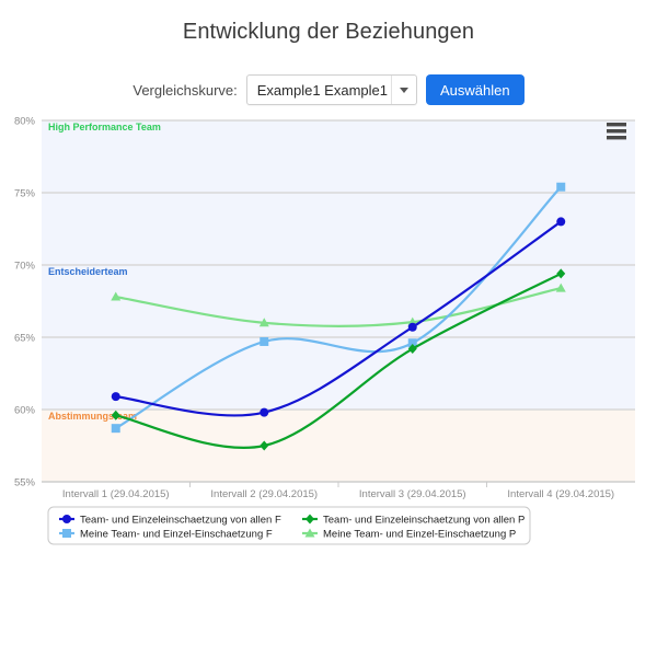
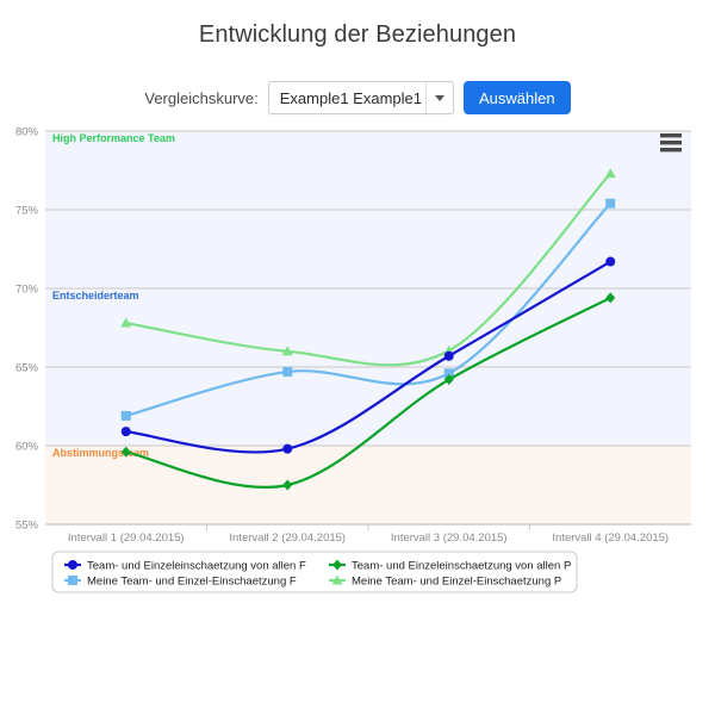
Meine Team- und Einzel-Einschaetzung F/Intervall 1 (29.04.2015): 58.7% -> 61.9%
Team- und Einzeleinschaetzung von allen F/Intervall 4 (29.04.2015): 73.0% -> 71.7%
Meine Team- und Einzel-Einschaetzung P/Intervall 4 (29.04.2015): 68.4% -> 77.3%
